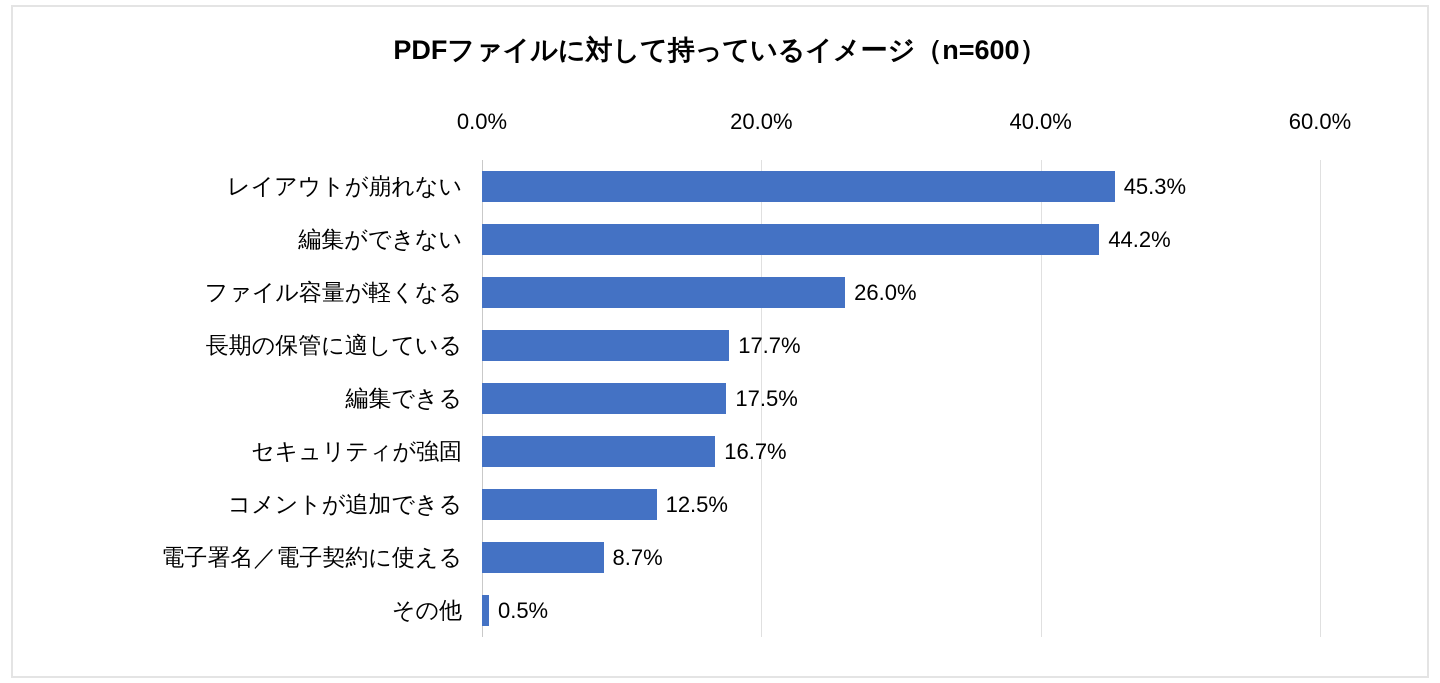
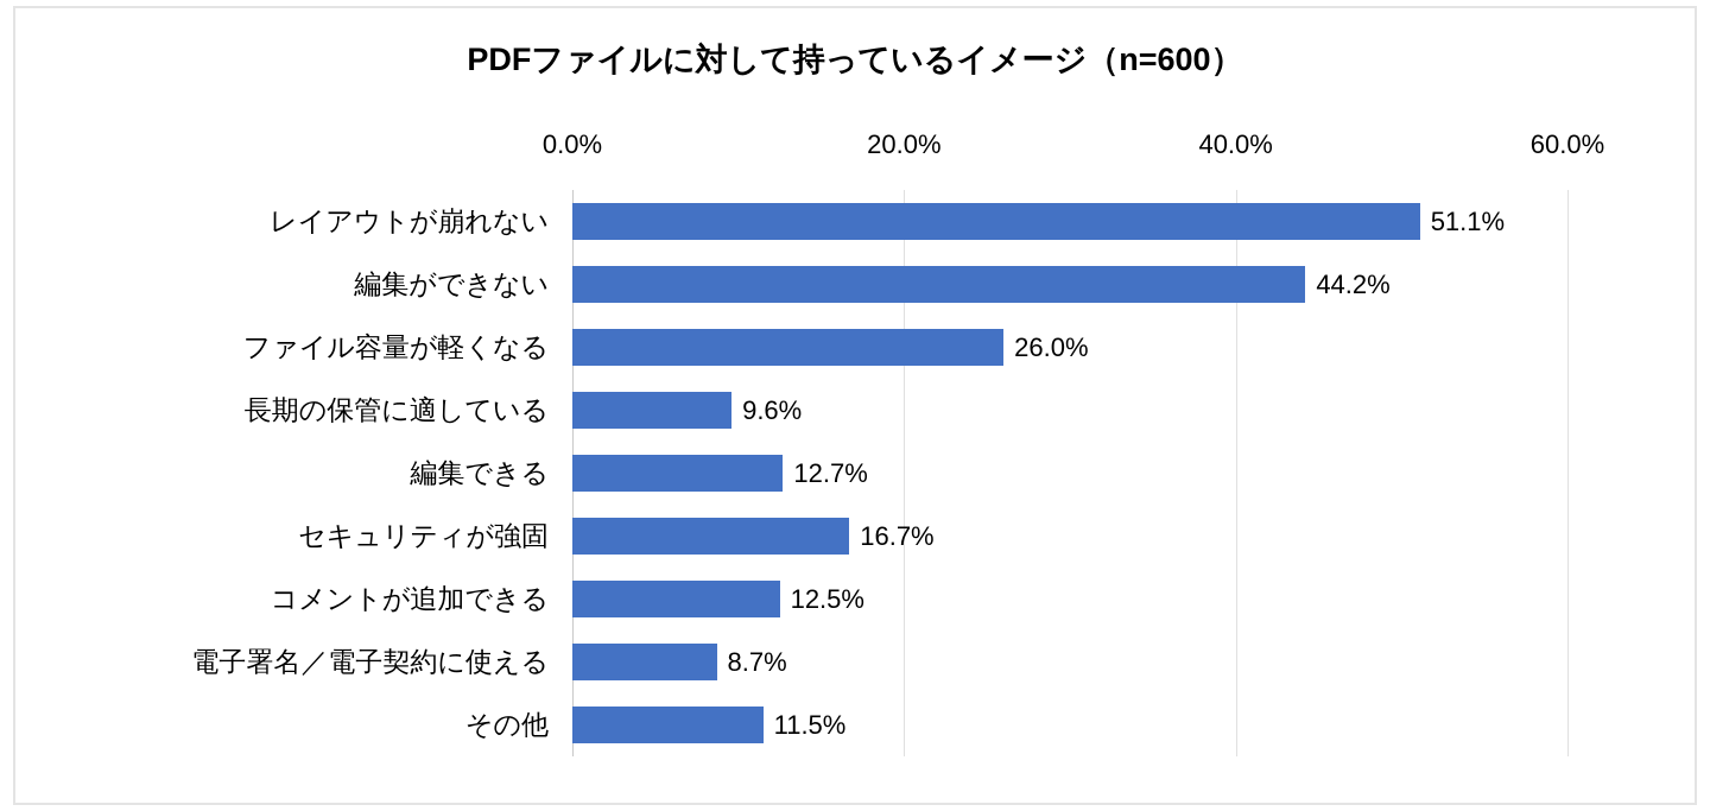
レイアウトが崩れない: 45.3% -> 51.1%
長期の保管に適している: 17.7% -> 9.6%
編集できる: 17.5% -> 12.7%
その他: 0.5% -> 11.5%
